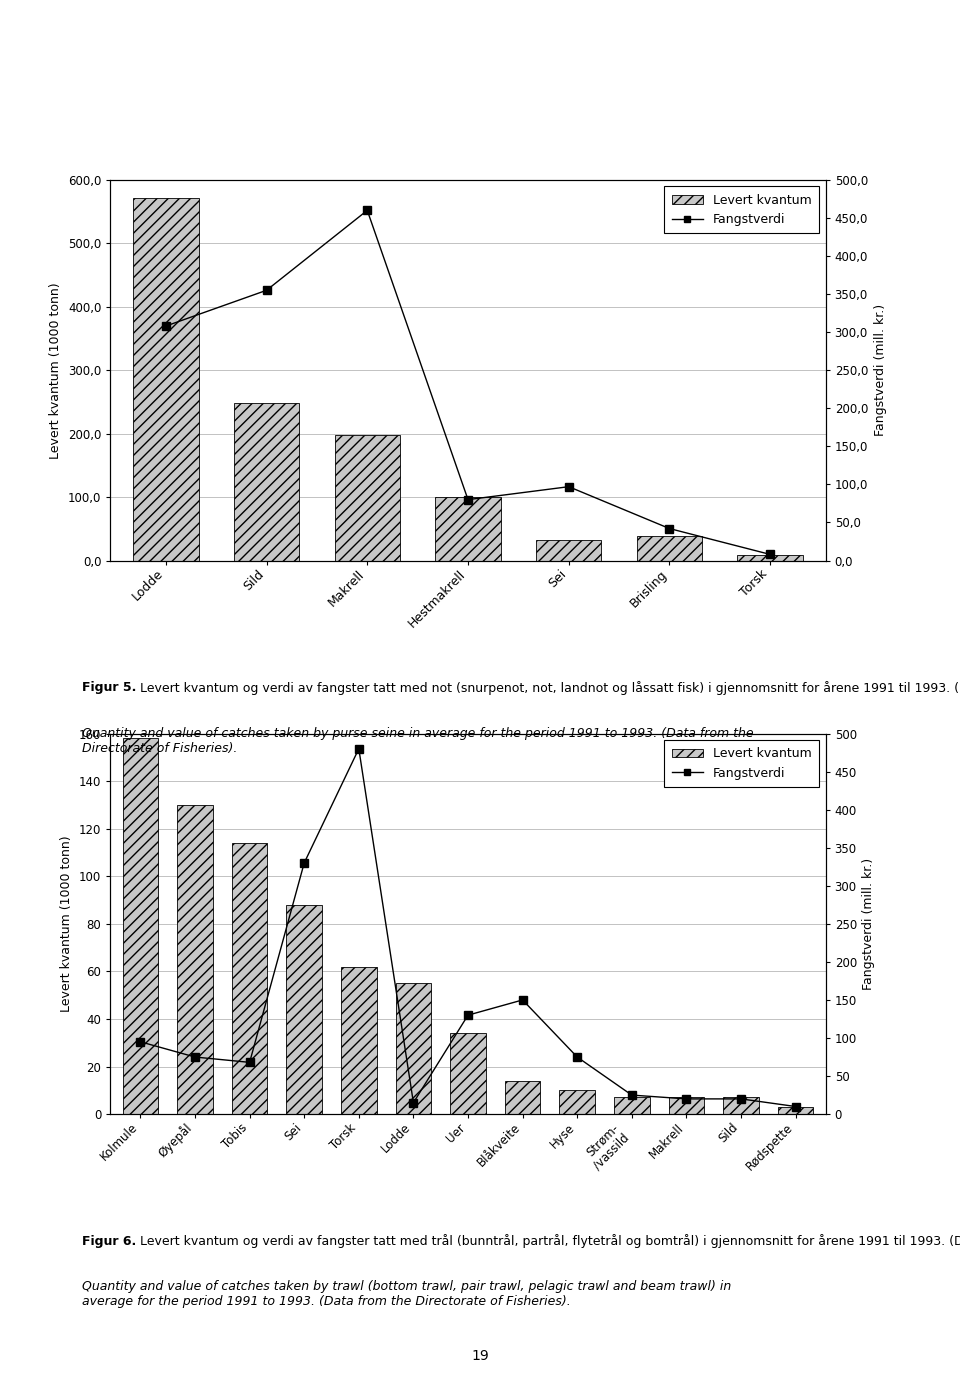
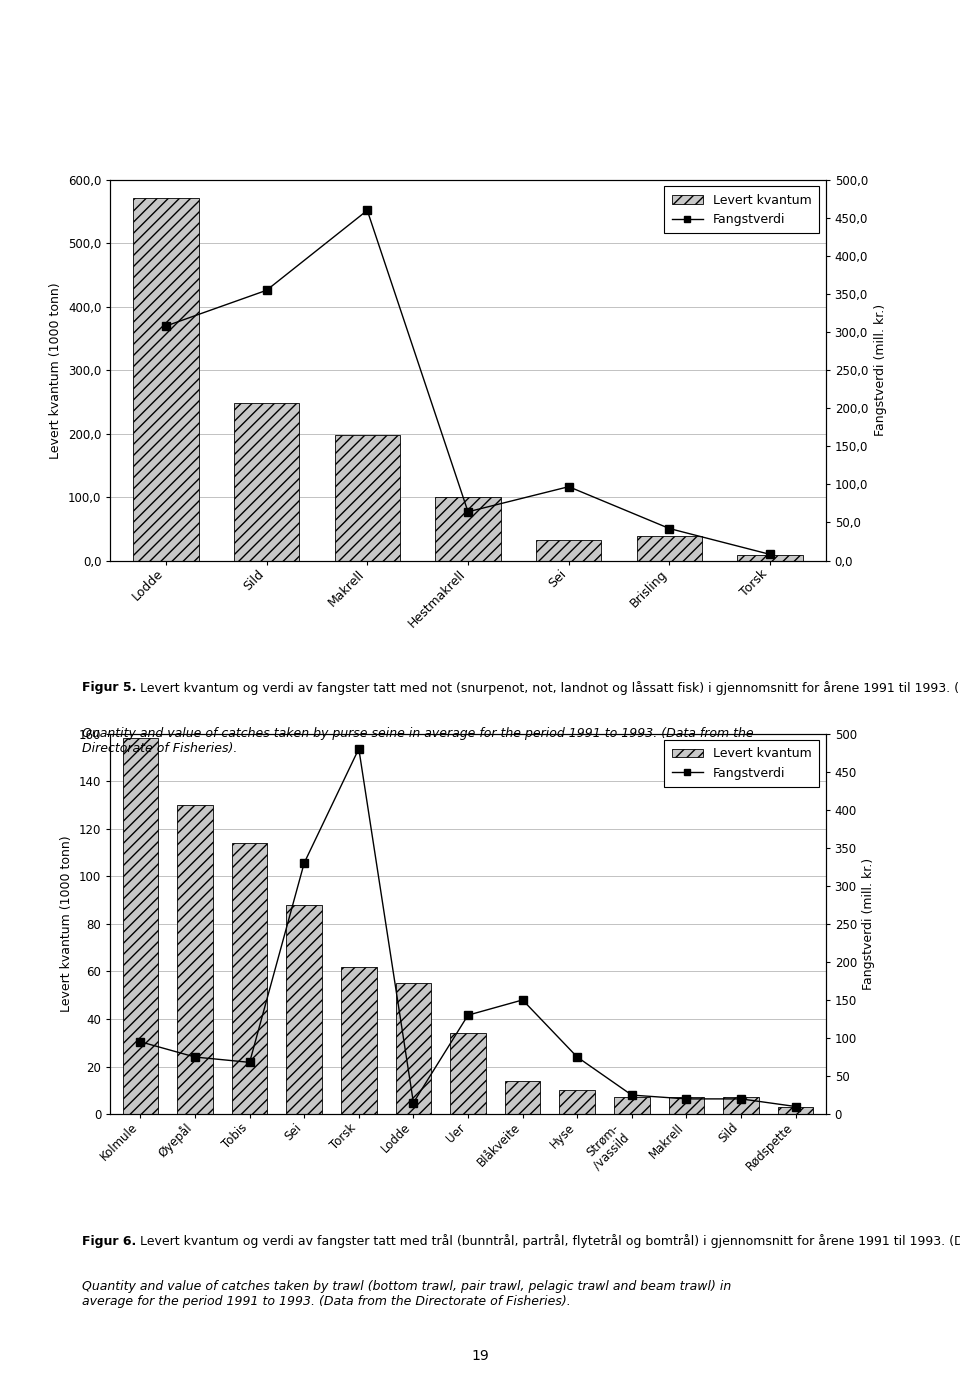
Fangstverdi/Hestmakrell: 80 -> 64
